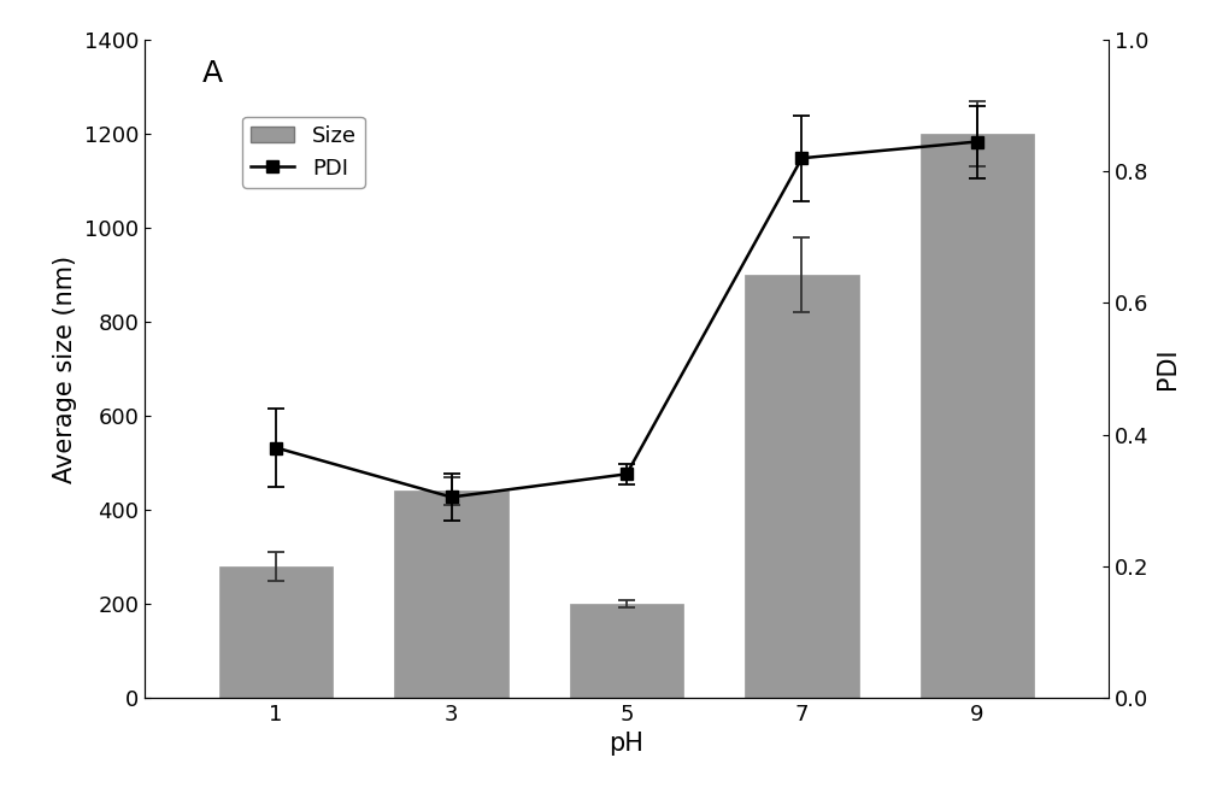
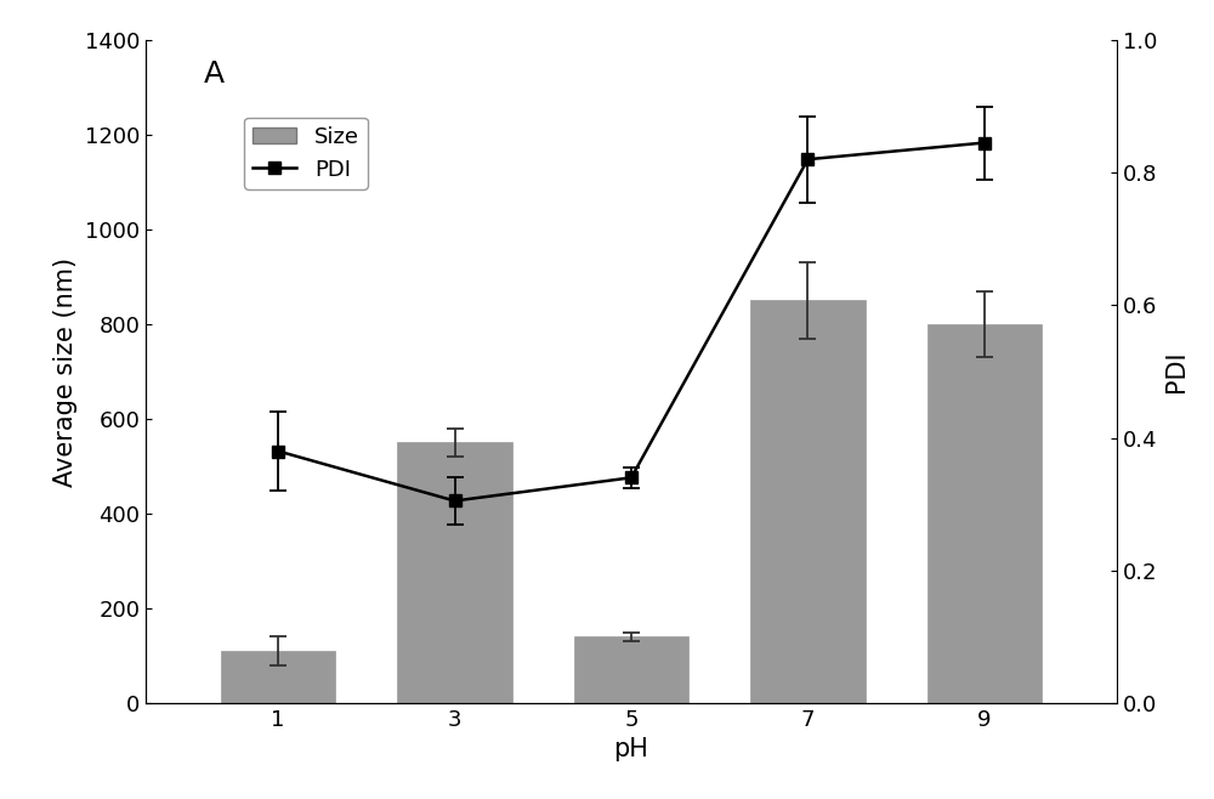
Size/1: 280 -> 110
Size/3: 440 -> 550
Size/5: 200 -> 140
Size/7: 900 -> 850
Size/9: 1200 -> 800
